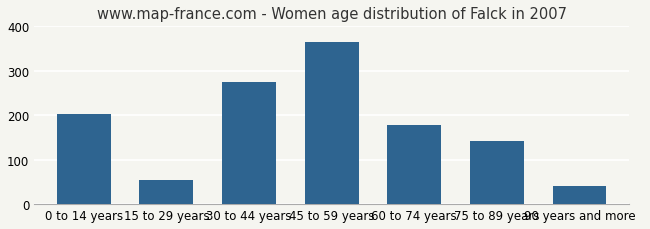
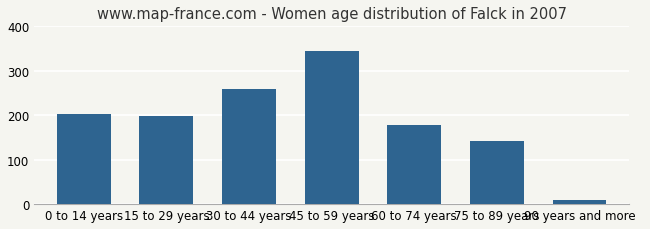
15 to 29 years: 55 -> 199
30 to 44 years: 275 -> 260
45 to 59 years: 365 -> 345
90 years and more: 40 -> 10
